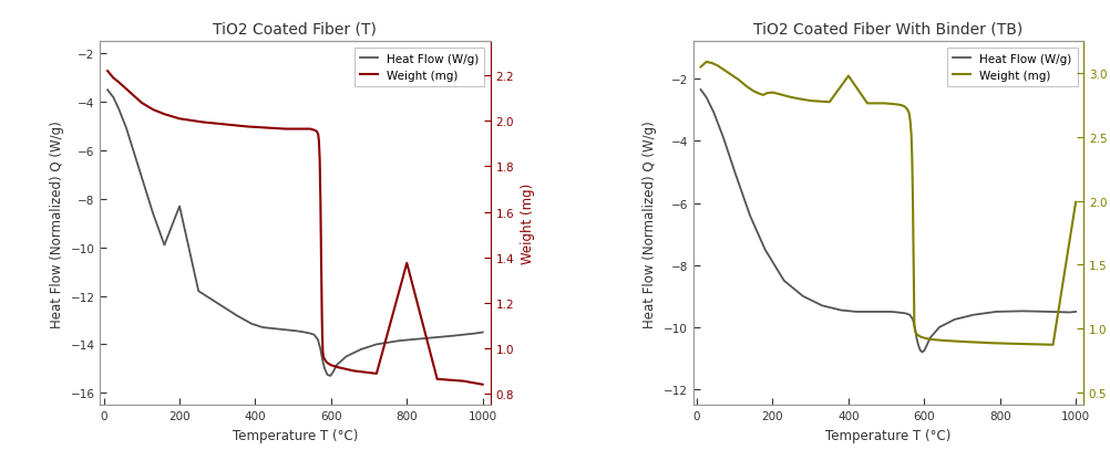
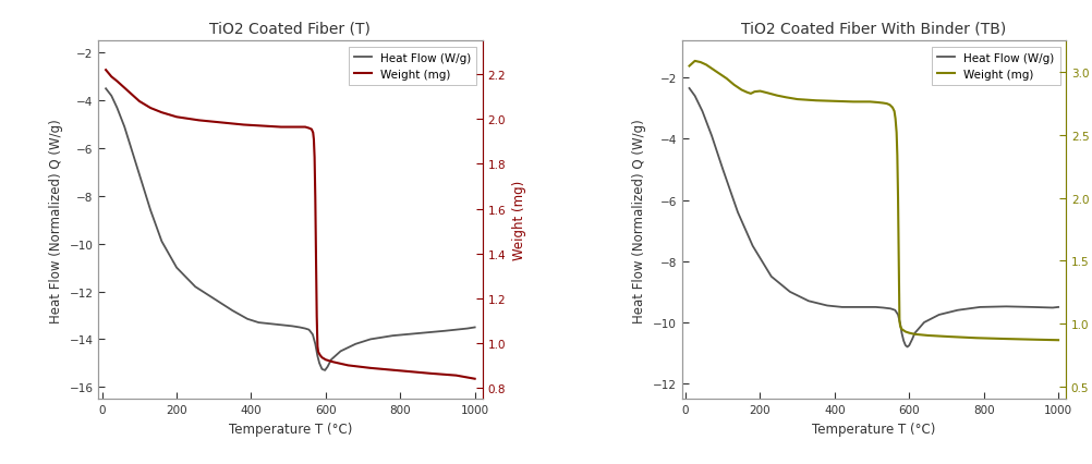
TiO2 Coated Fiber (T)/Heat Flow (W/g)/200: -8.30 -> -11.00
TiO2 Coated Fiber (T)/Weight (mg)/800: 1.375 -> 0.876
TiO2 Coated Fiber With Binder (TB)/Weight (mg)/400: 2.98 -> 2.77
TiO2 Coated Fiber With Binder (TB)/Weight (mg)/1000: 1.99 -> 0.87
